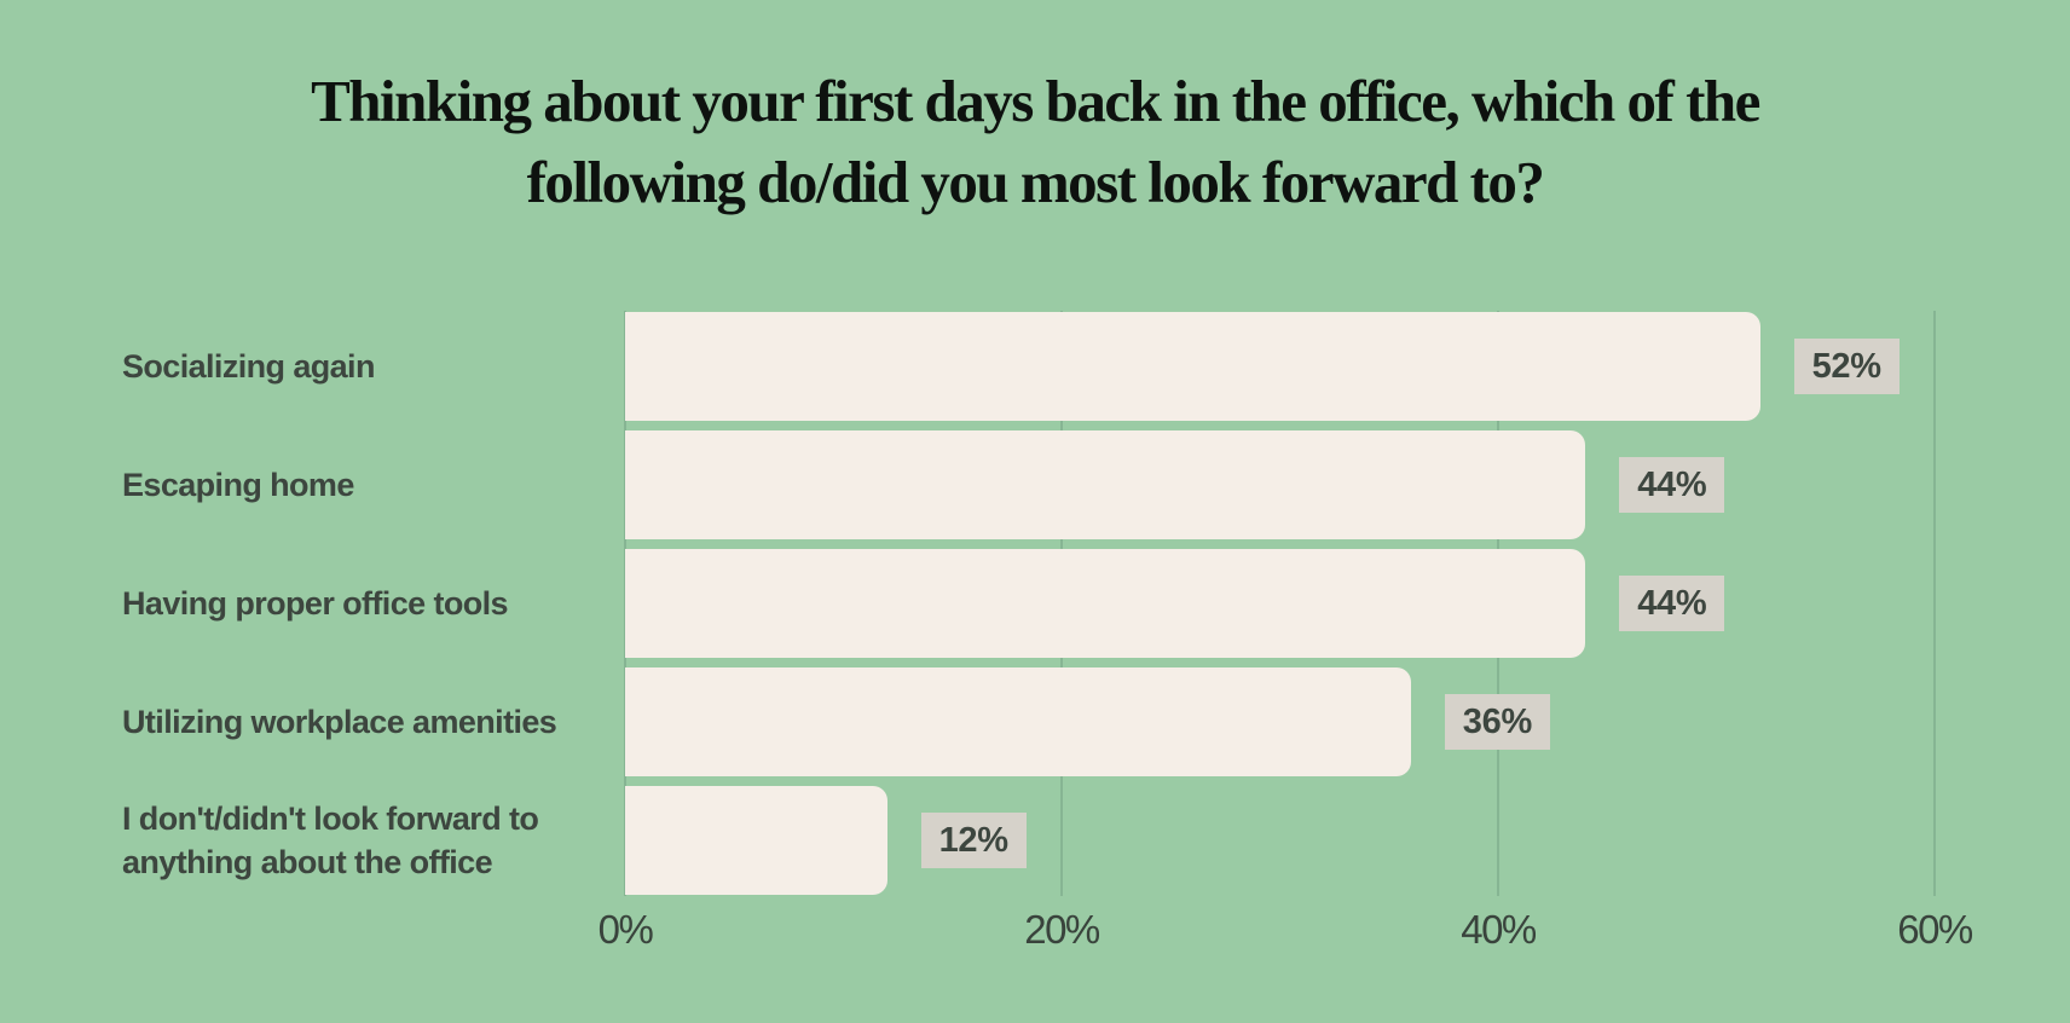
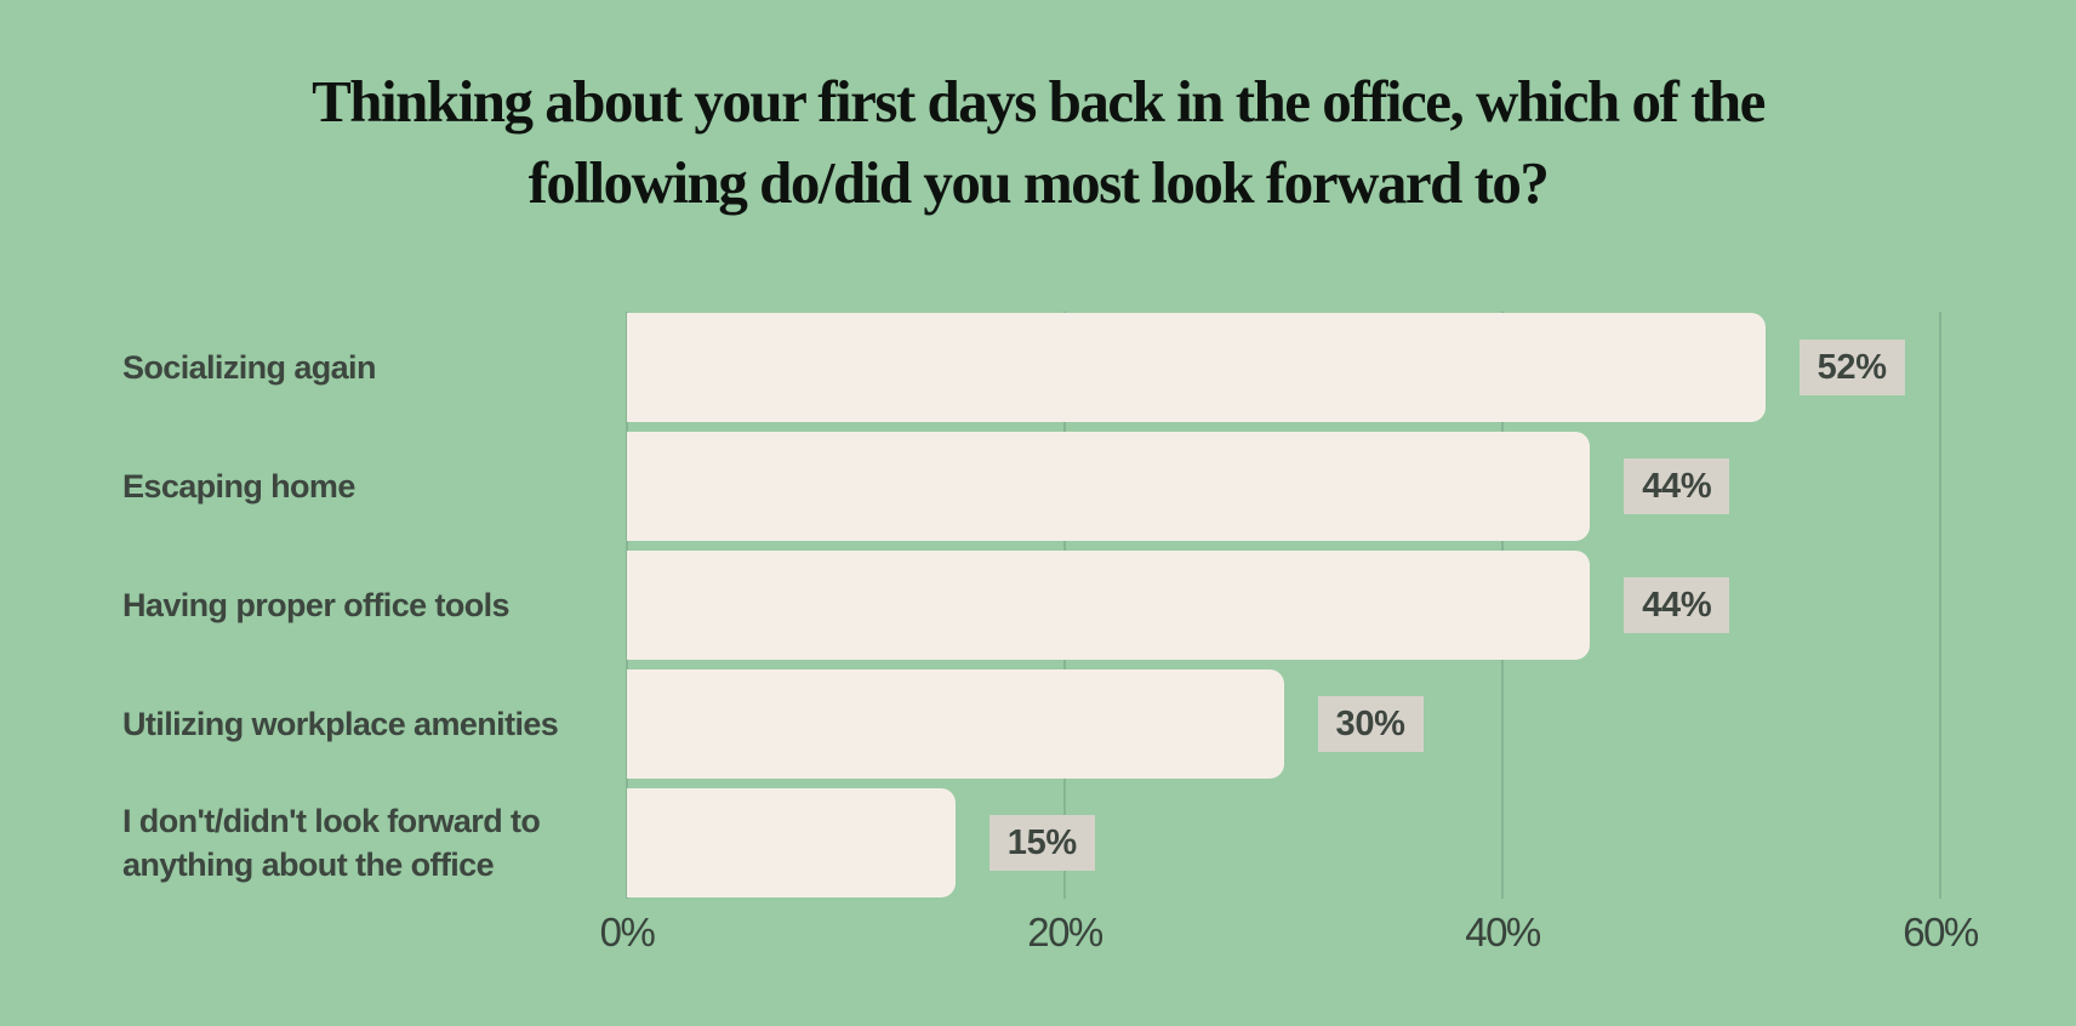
Utilizing workplace amenities: 36% -> 30%
I don't/didn't look forward to anything about the office: 12% -> 15%
